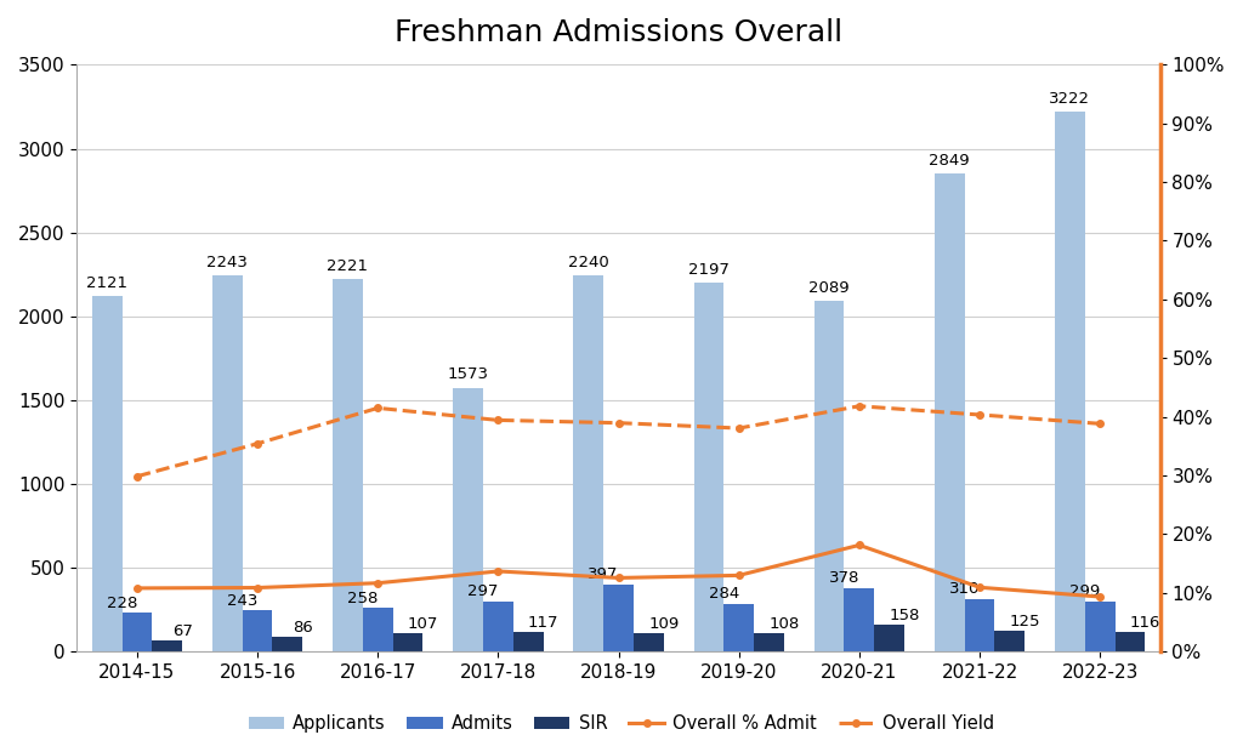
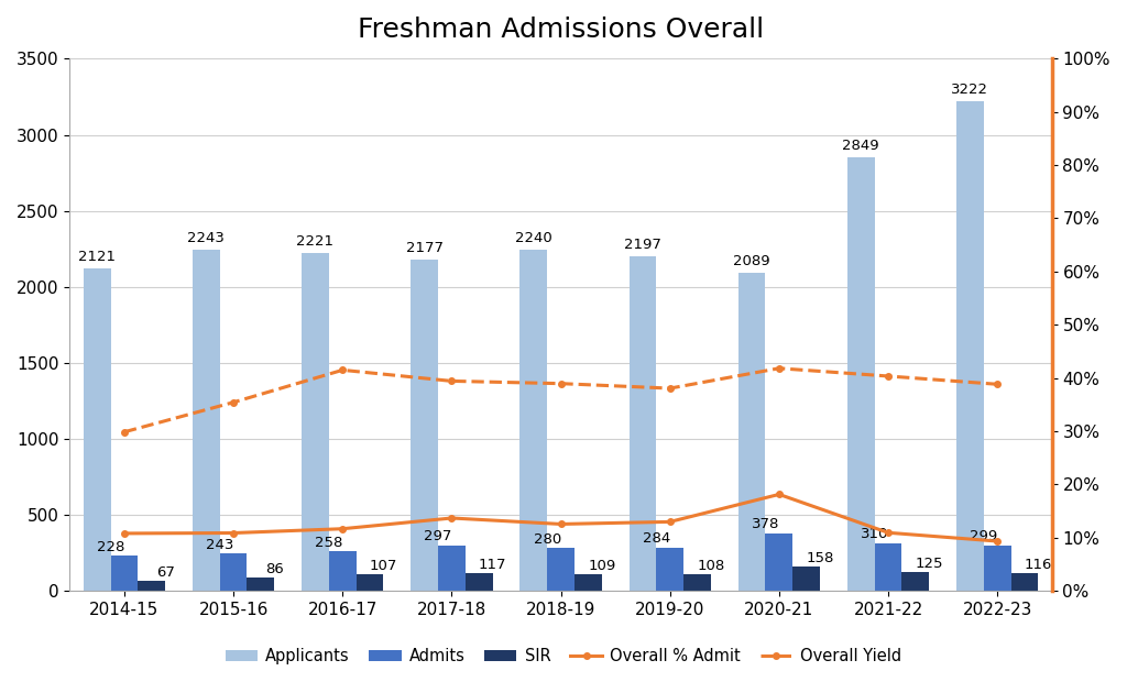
Applicants/2017-18: 1573 -> 2177
Admits/2018-19: 397 -> 280
